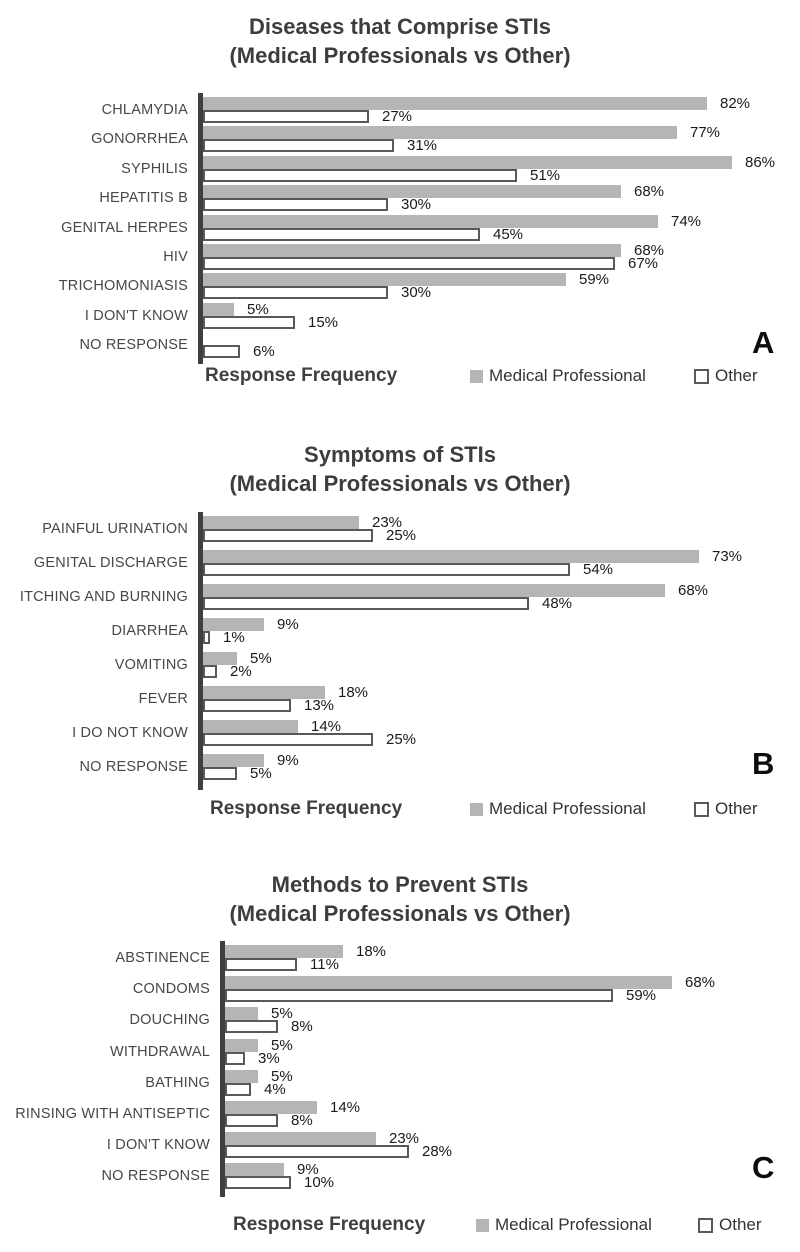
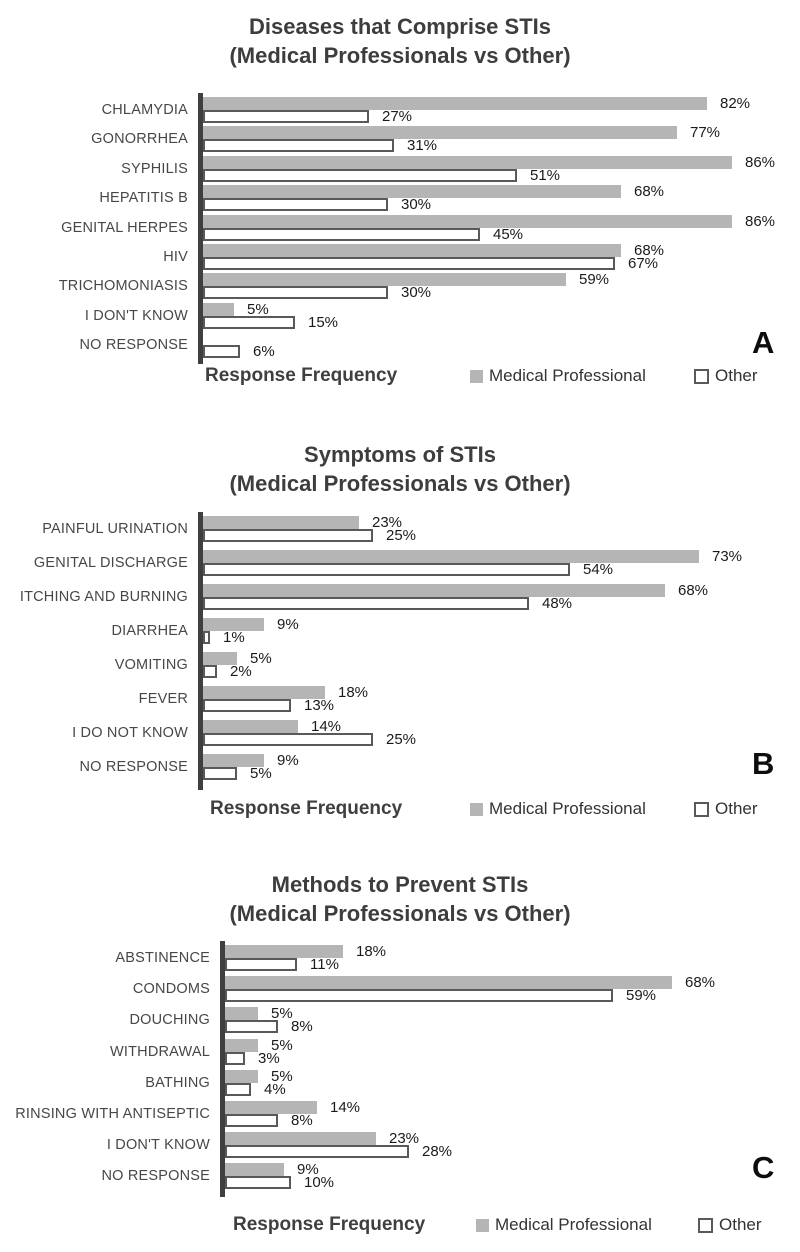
Diseases that Comprise STIs/Medical Professional/GENITAL HERPES: 74% -> 86%
